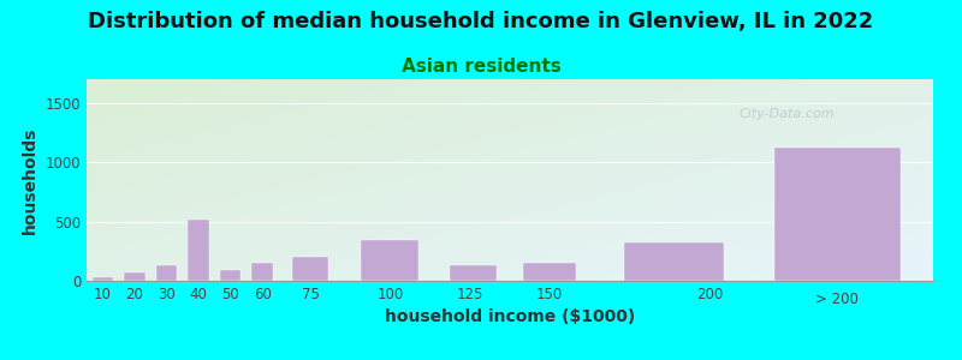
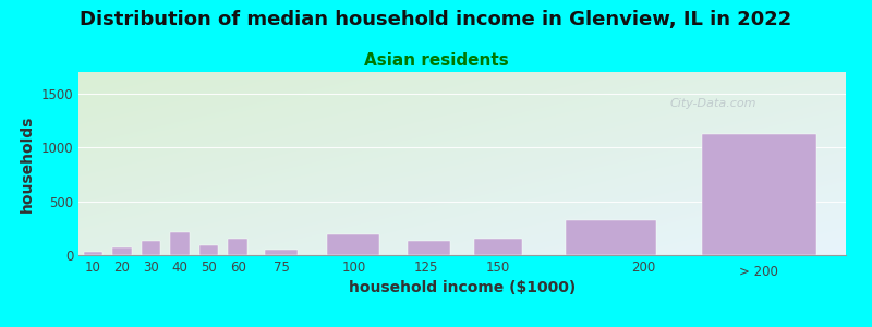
40: 520 -> 210
75: 200 -> 60
100: 340 -> 200
